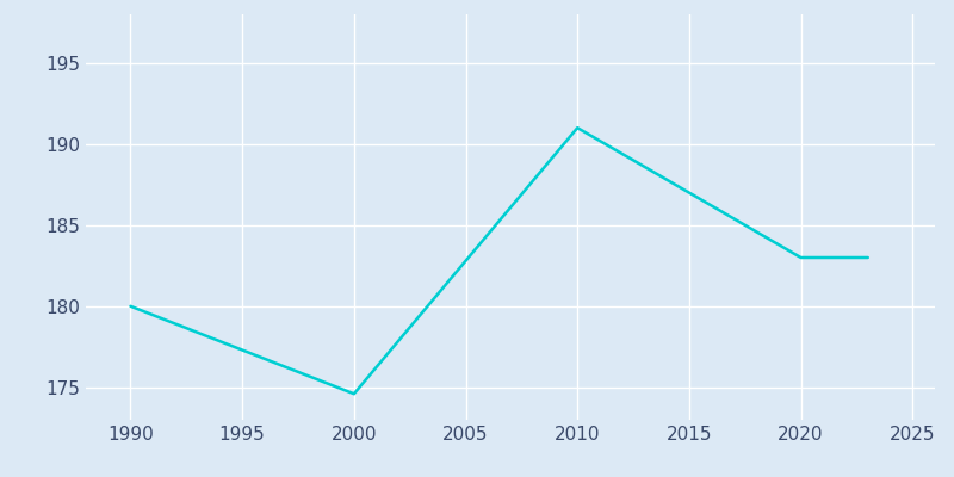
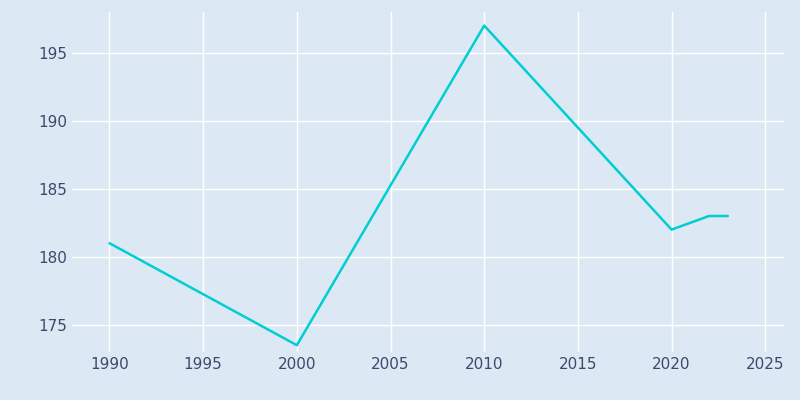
1990: 180.0 -> 181.0
2000: 174.6 -> 173.5
2010: 191.0 -> 197.0
2020: 183.0 -> 182.0
